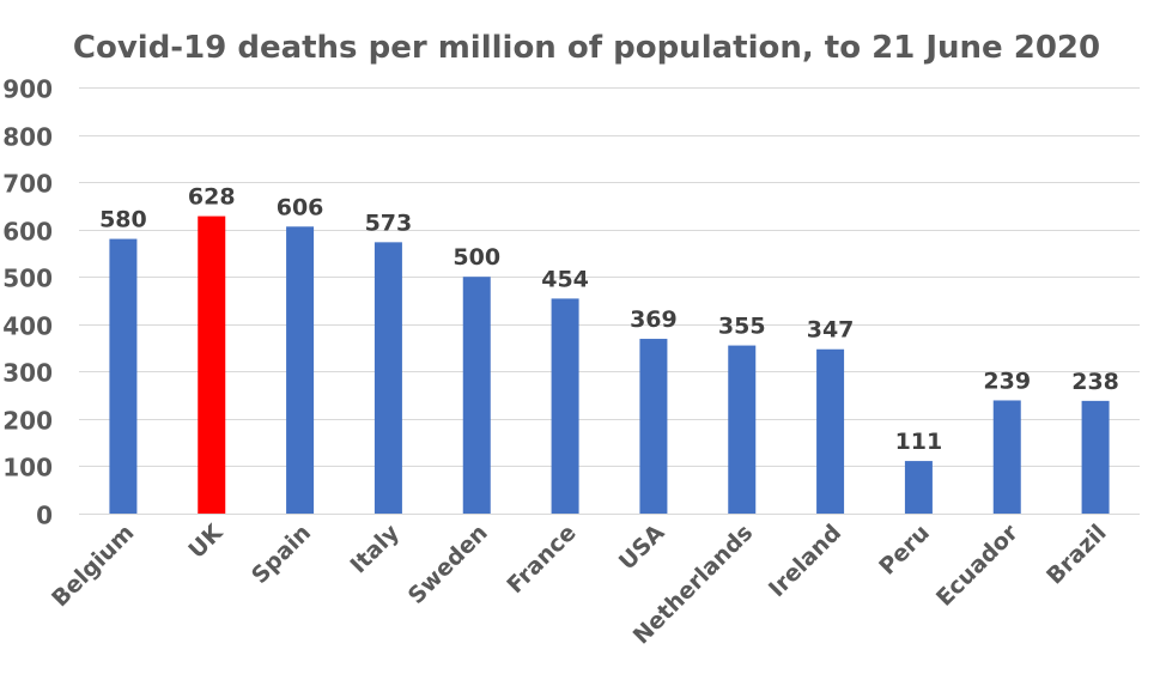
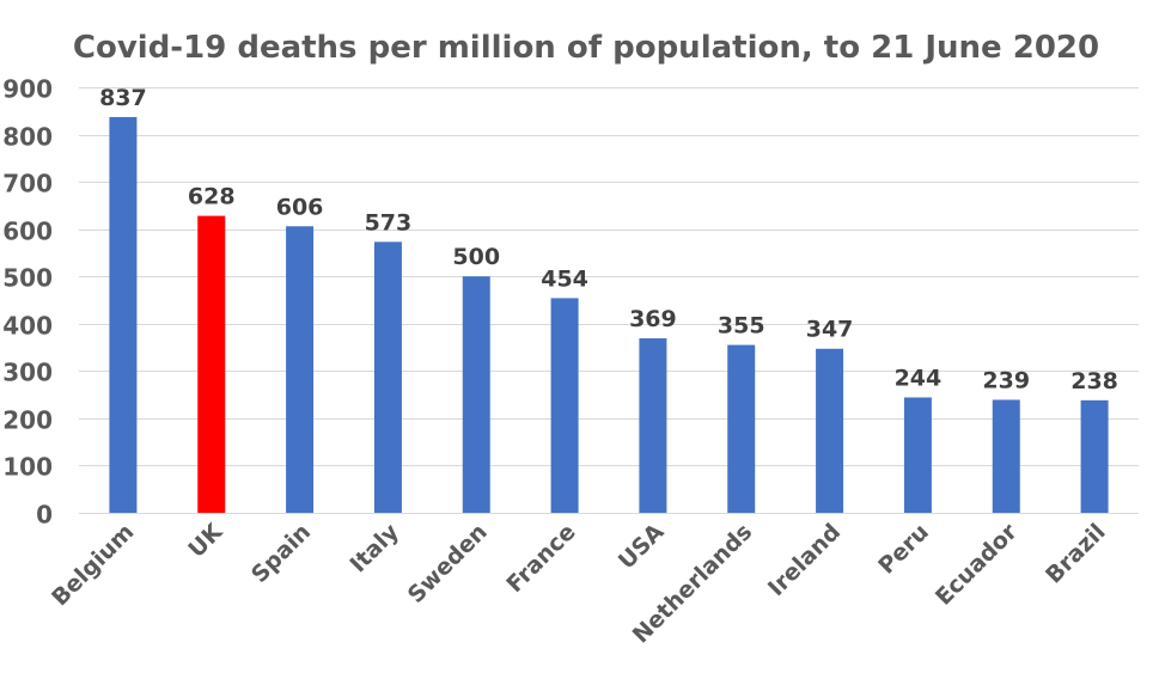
Belgium: 580 -> 837
Peru: 111 -> 244
